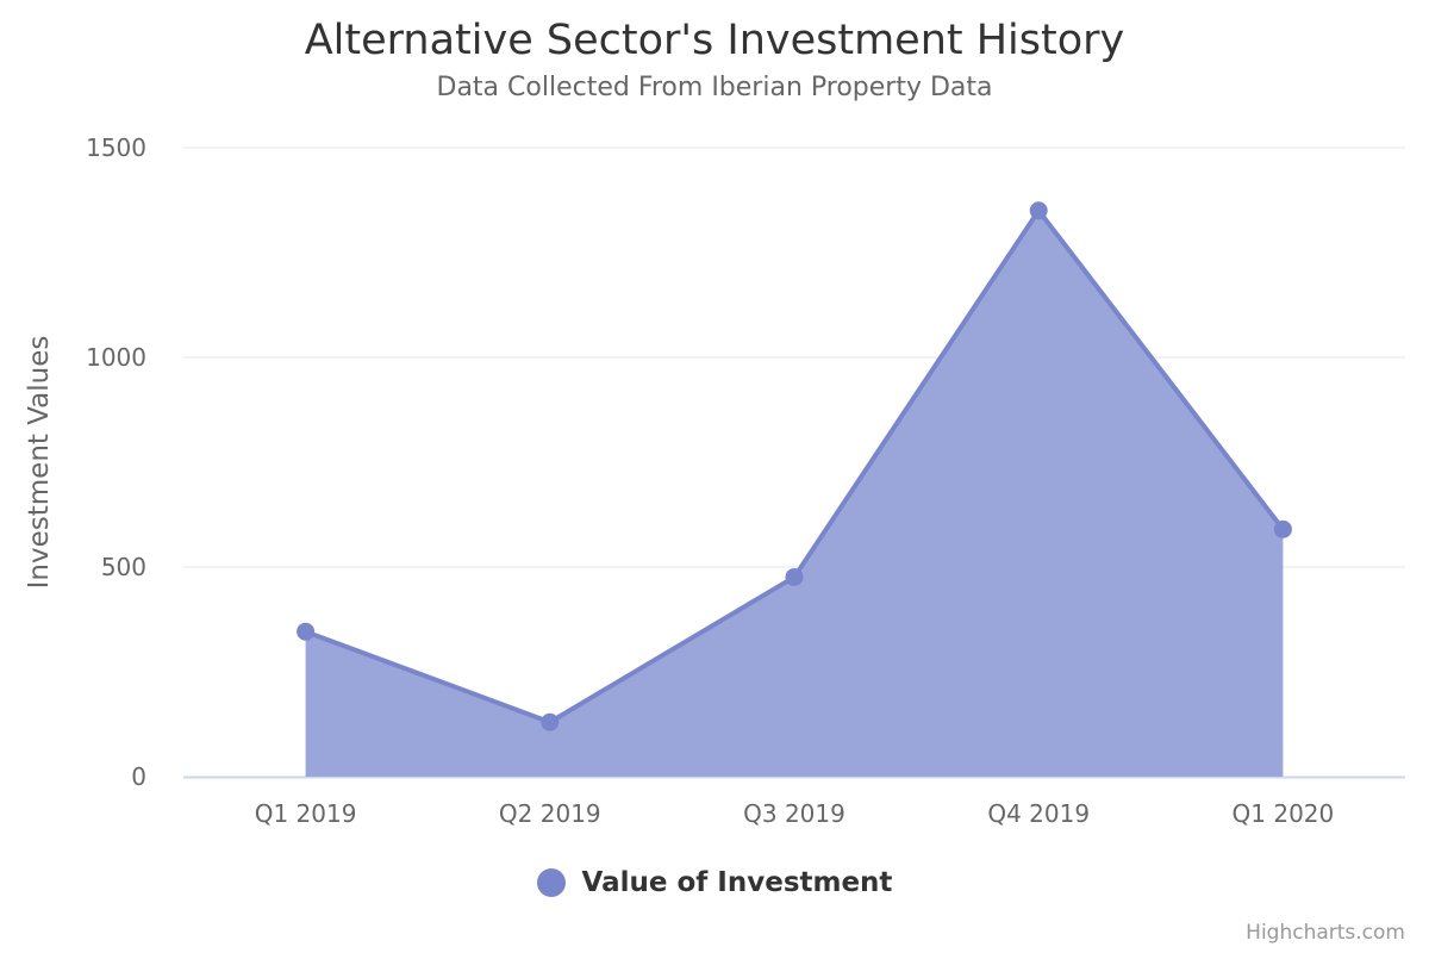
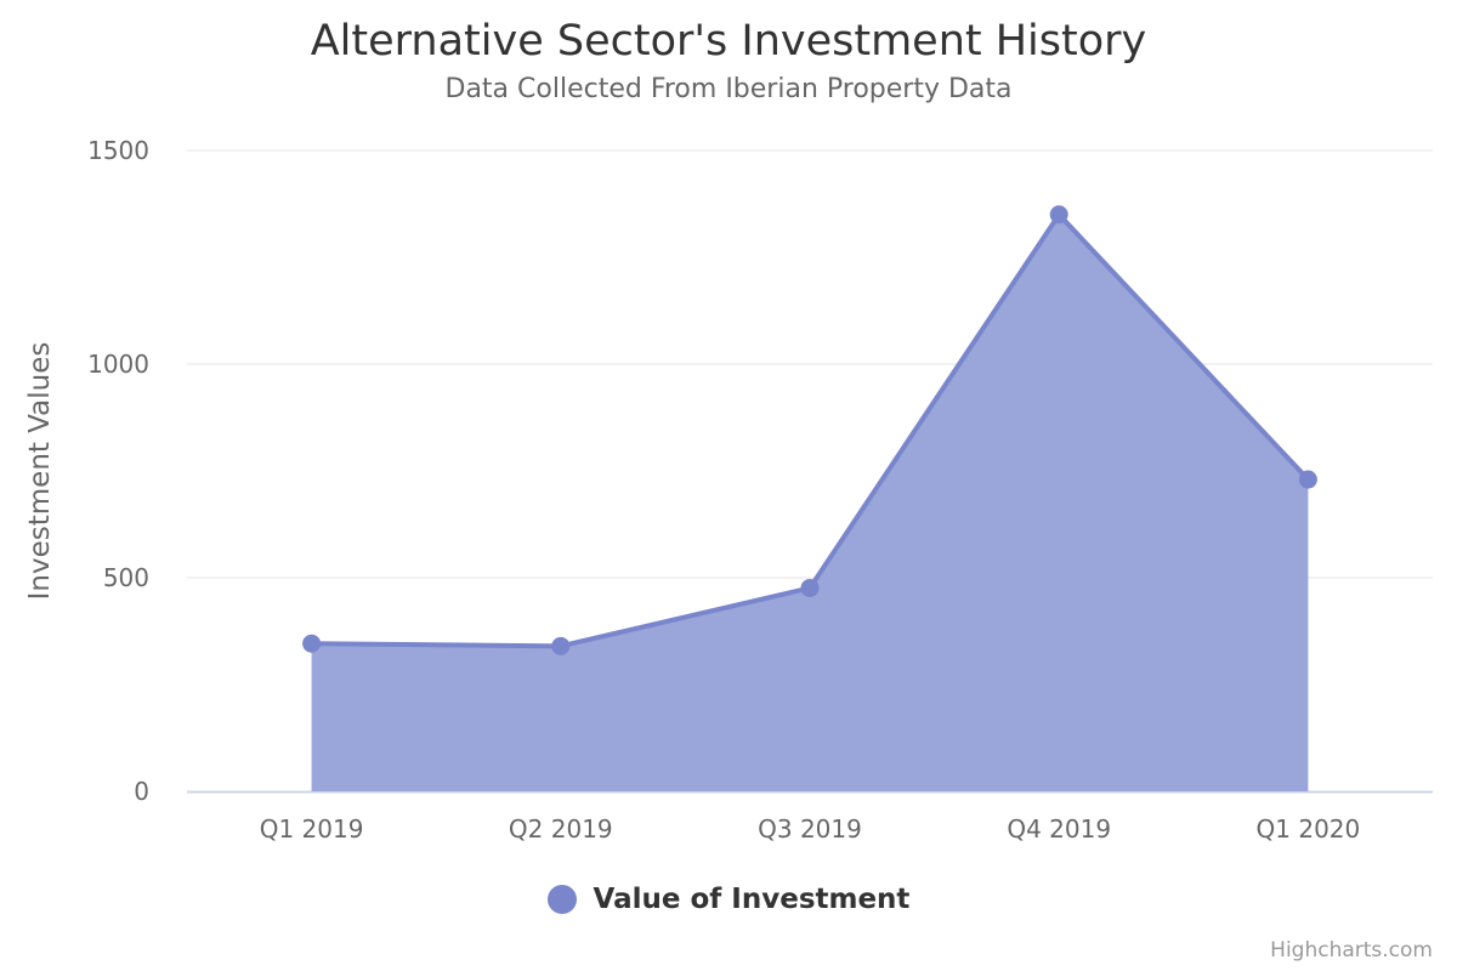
Q2 2019: 130 -> 340
Q1 2020: 590 -> 730
